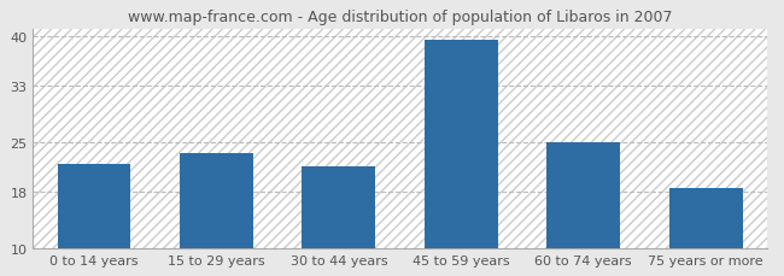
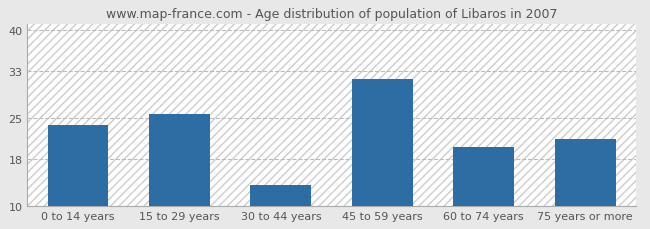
0 to 14 years: 22.0 -> 23.8
15 to 29 years: 23.5 -> 25.6
30 to 44 years: 21.5 -> 13.6
45 to 59 years: 39.5 -> 31.6
60 to 74 years: 25.0 -> 20.0
75 years or more: 18.5 -> 21.4
